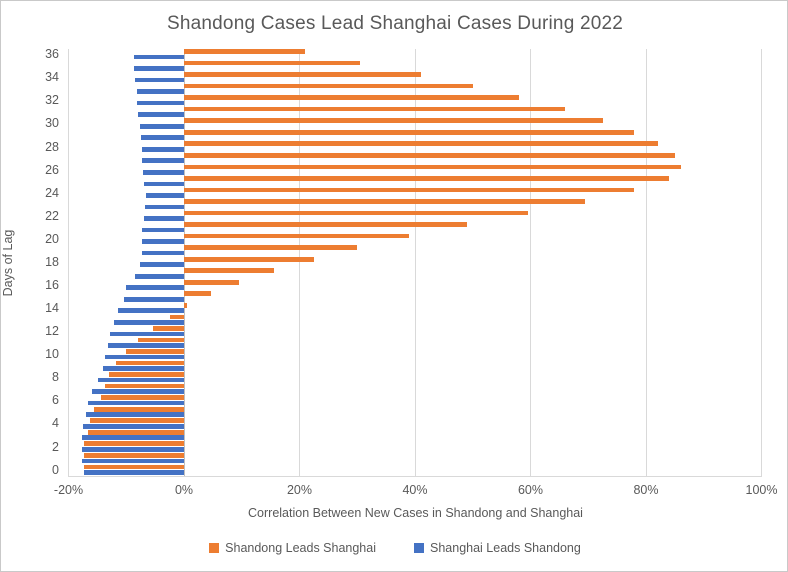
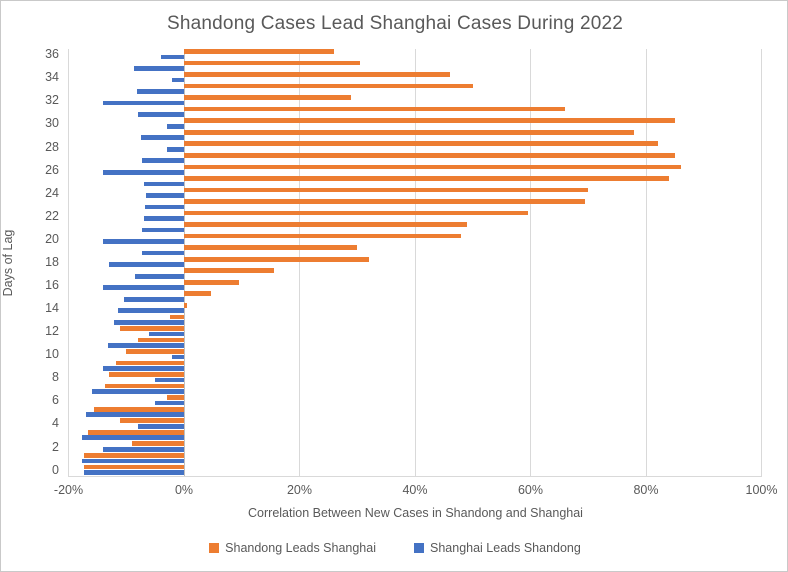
Shandong Leads Shanghai/36: 21% -> 26%
Shanghai Leads Shandong/36: -9% -> -4%
Shandong Leads Shanghai/34: 41% -> 46%
Shanghai Leads Shandong/34: -8% -> -2%
Shandong Leads Shanghai/32: 58% -> 29%
Shanghai Leads Shandong/32: -8% -> -14%
Shandong Leads Shanghai/30: 72% -> 85%
Shanghai Leads Shandong/30: -8% -> -3%
Shanghai Leads Shandong/28: -7% -> -3%
Shanghai Leads Shandong/26: -7% -> -14%
Shandong Leads Shanghai/24: 78% -> 70%
Shandong Leads Shanghai/20: 39% -> 48%
Shanghai Leads Shandong/20: -7% -> -14%
Shandong Leads Shanghai/18: 22% -> 32%
Shanghai Leads Shandong/18: -8% -> -13%
Shanghai Leads Shandong/16: -10% -> -14%
Shandong Leads Shanghai/12: -5% -> -11%
Shanghai Leads Shandong/12: -13% -> -6%
Shanghai Leads Shandong/10: -14% -> -2%
Shanghai Leads Shandong/8: -15% -> -5%
Shandong Leads Shanghai/6: -14% -> -3%
Shanghai Leads Shandong/6: -17% -> -5%
Shandong Leads Shanghai/4: -16% -> -11%
Shanghai Leads Shandong/4: -18% -> -8%
Shandong Leads Shanghai/2: -17% -> -9%
Shanghai Leads Shandong/2: -18% -> -14%
